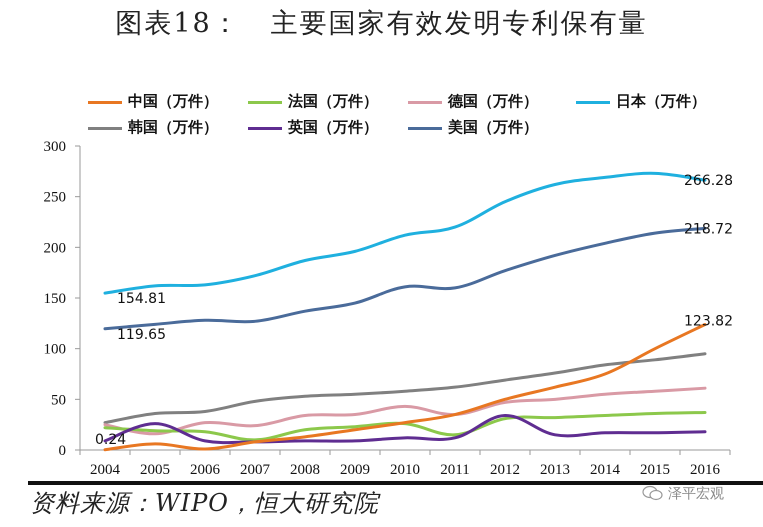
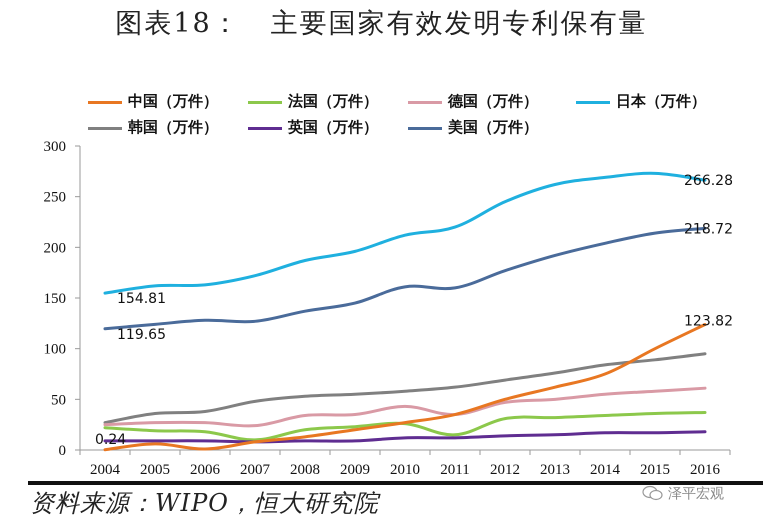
德国（万件）/2005: 16 -> 27
英国（万件）/2005: 26 -> 9
英国（万件）/2012: 34 -> 14
